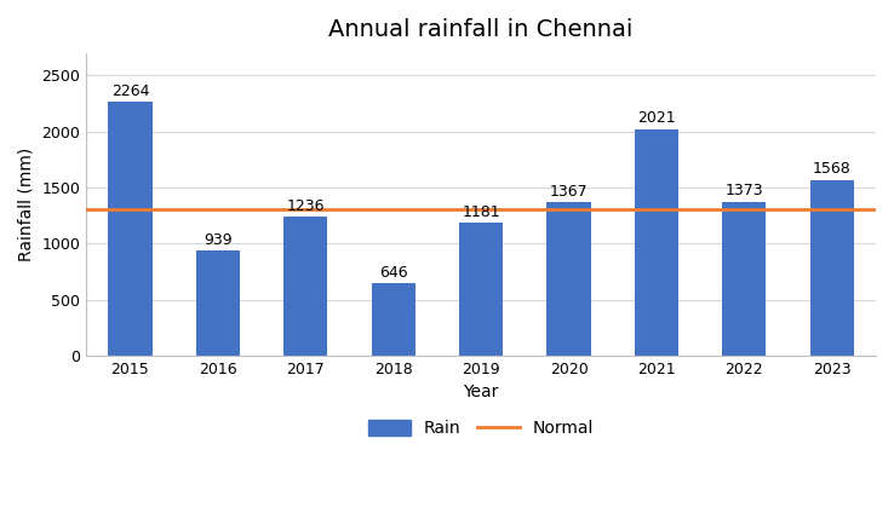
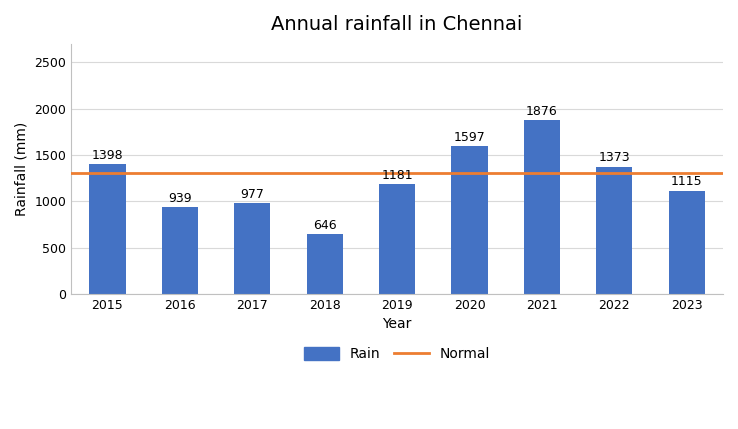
2015: 2264 -> 1398
2017: 1236 -> 977
2020: 1367 -> 1597
2021: 2021 -> 1876
2023: 1568 -> 1115
